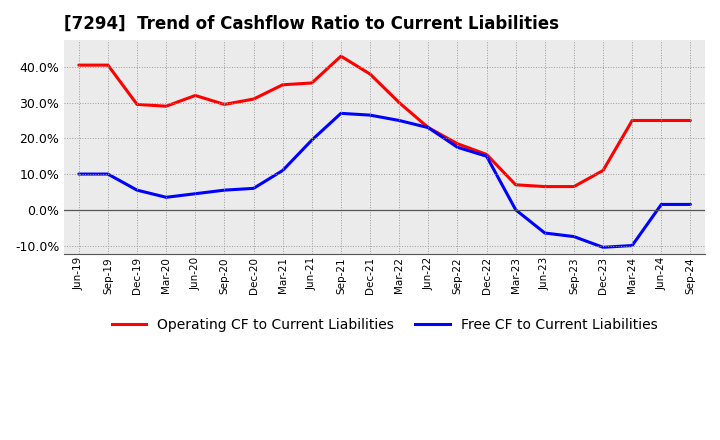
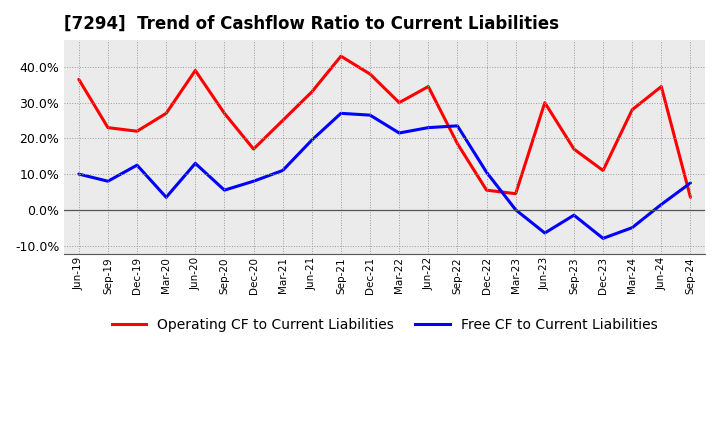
Operating CF to Current Liabilities/Jun-19: 40.5% -> 36.5%
Operating CF to Current Liabilities/Sep-19: 40.5% -> 23.0%
Free CF to Current Liabilities/Sep-19: 10.0% -> 8.0%
Operating CF to Current Liabilities/Dec-19: 29.5% -> 22.0%
Free CF to Current Liabilities/Dec-19: 5.5% -> 12.5%
Operating CF to Current Liabilities/Mar-20: 29.0% -> 27.0%
Operating CF to Current Liabilities/Jun-20: 32.0% -> 39.0%
Free CF to Current Liabilities/Jun-20: 4.5% -> 13.0%
Operating CF to Current Liabilities/Sep-20: 29.5% -> 27.0%
Operating CF to Current Liabilities/Dec-20: 31.0% -> 17.0%
Free CF to Current Liabilities/Dec-20: 6.0% -> 8.0%
Operating CF to Current Liabilities/Mar-21: 35.0% -> 25.0%
Operating CF to Current Liabilities/Jun-21: 35.5% -> 33.0%
Free CF to Current Liabilities/Mar-22: 25.0% -> 21.5%
Operating CF to Current Liabilities/Jun-22: 23.0% -> 34.5%
Free CF to Current Liabilities/Sep-22: 17.5% -> 23.5%
Operating CF to Current Liabilities/Dec-22: 15.5% -> 5.5%
Free CF to Current Liabilities/Dec-22: 15.0% -> 10.5%
Operating CF to Current Liabilities/Mar-23: 7.0% -> 4.5%
Operating CF to Current Liabilities/Jun-23: 6.5% -> 30.0%
Operating CF to Current Liabilities/Sep-23: 6.5% -> 17.0%
Free CF to Current Liabilities/Sep-23: -7.5% -> -1.5%
Free CF to Current Liabilities/Dec-23: -10.5% -> -8.0%
Operating CF to Current Liabilities/Mar-24: 25.0% -> 28.0%
Free CF to Current Liabilities/Mar-24: -10.0% -> -5.0%
Operating CF to Current Liabilities/Jun-24: 25.0% -> 34.5%
Operating CF to Current Liabilities/Sep-24: 25.0% -> 3.5%
Free CF to Current Liabilities/Sep-24: 1.5% -> 7.5%
